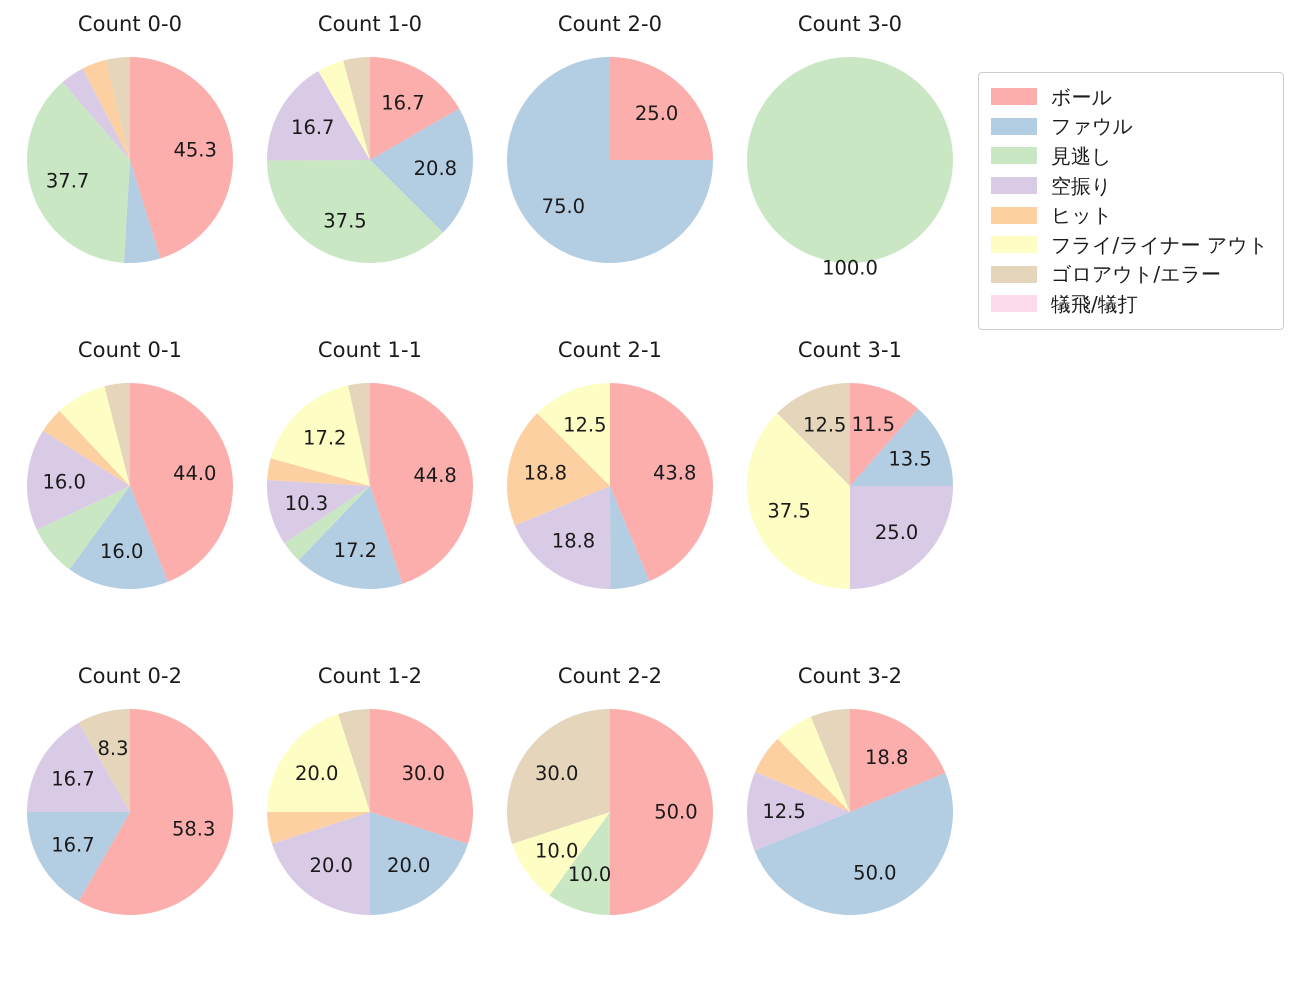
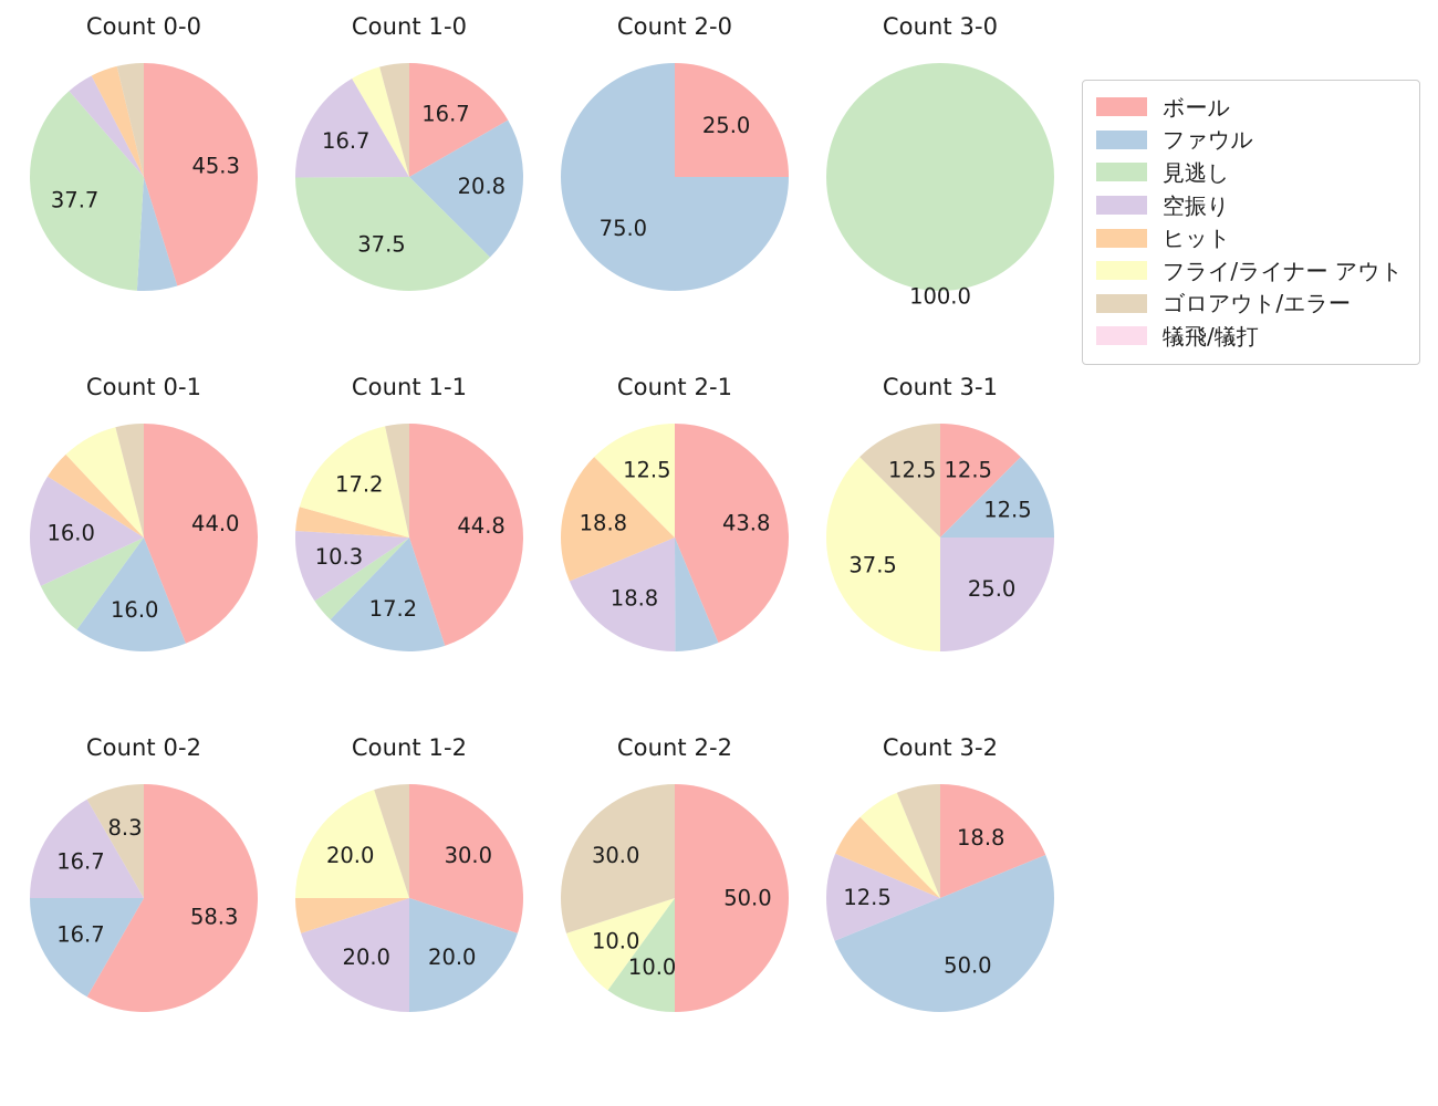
Count 3-1/ボール: 11.5 -> 12.5
Count 3-1/ファウル: 13.5 -> 12.5
